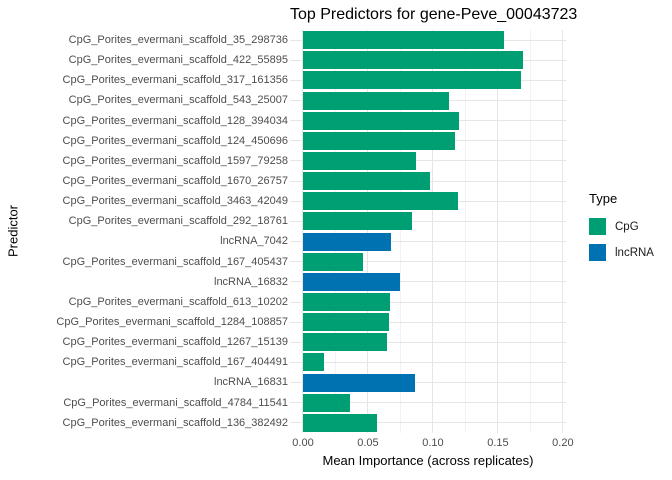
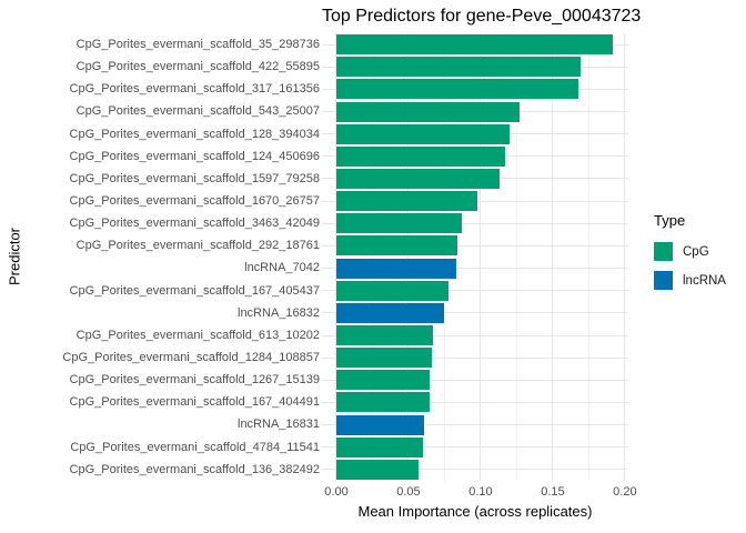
CpG_Porites_evermani_scaffold_35_298736: 0.155 -> 0.192
CpG_Porites_evermani_scaffold_543_25007: 0.112 -> 0.127
CpG_Porites_evermani_scaffold_1597_79258: 0.087 -> 0.113
CpG_Porites_evermani_scaffold_3463_42049: 0.119 -> 0.087
lncRNA_7042: 0.068 -> 0.084
CpG_Porites_evermani_scaffold_167_405437: 0.046 -> 0.078
CpG_Porites_evermani_scaffold_167_404491: 0.016 -> 0.065
lncRNA_16831: 0.086 -> 0.060
CpG_Porites_evermani_scaffold_4784_11541: 0.036 -> 0.060
